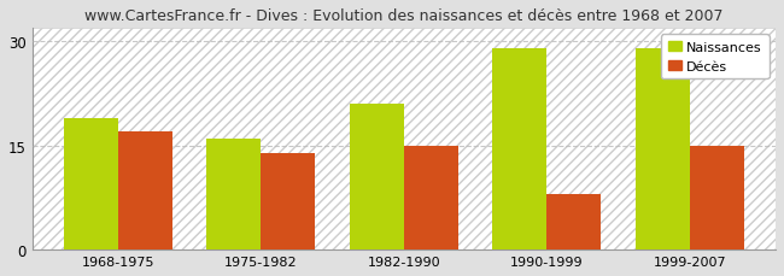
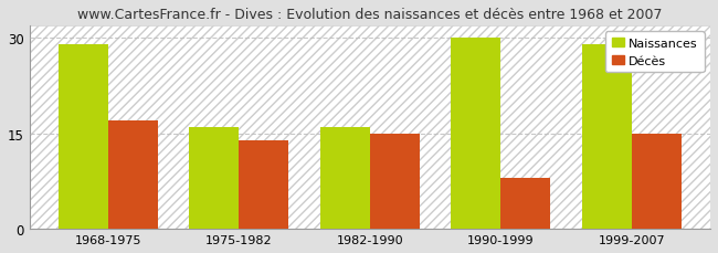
Naissances/1968-1975: 19 -> 29
Naissances/1982-1990: 21 -> 16
Naissances/1990-1999: 29 -> 30
